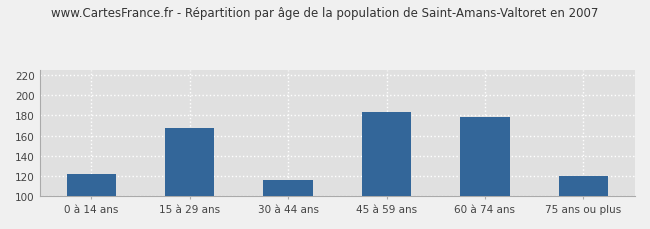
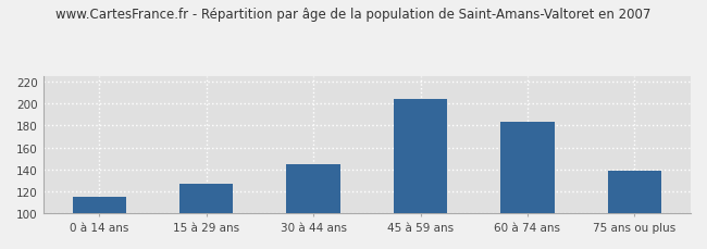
0 à 14 ans: 122 -> 115
15 à 29 ans: 167 -> 127
30 à 44 ans: 116 -> 145
45 à 59 ans: 183 -> 204
60 à 74 ans: 178 -> 183
75 ans ou plus: 120 -> 139
